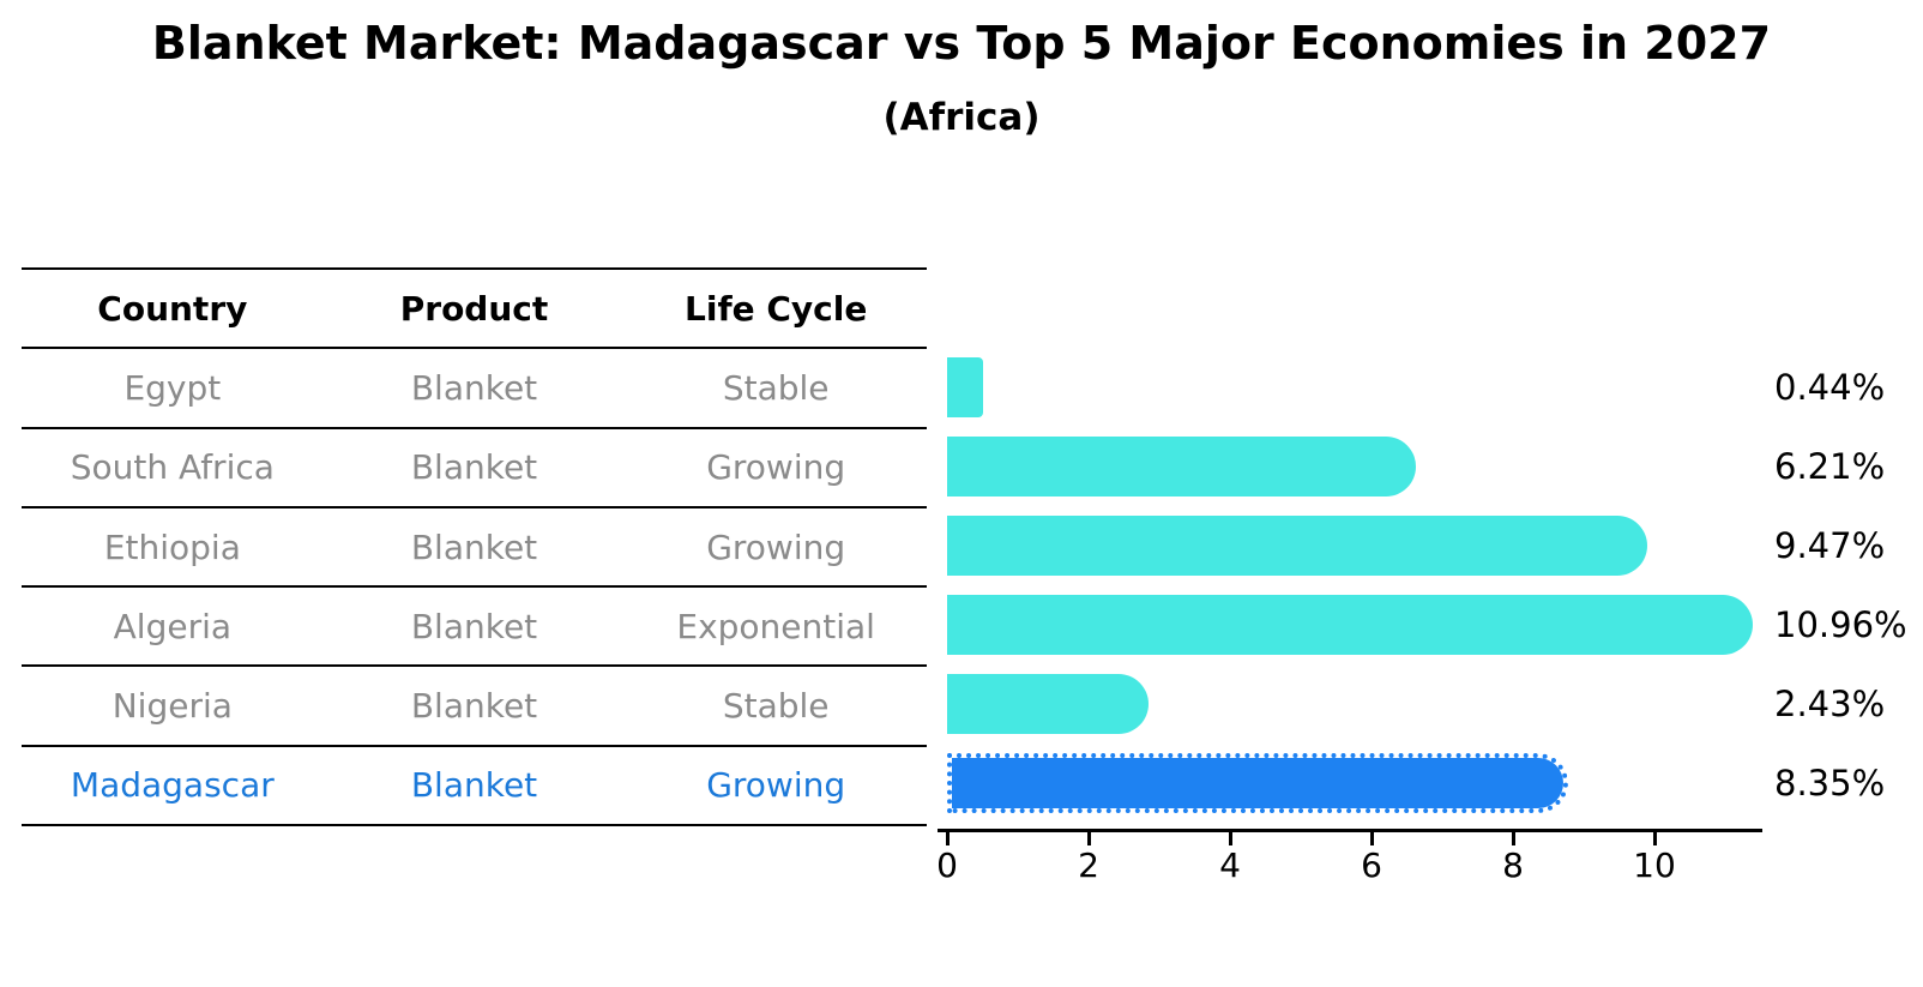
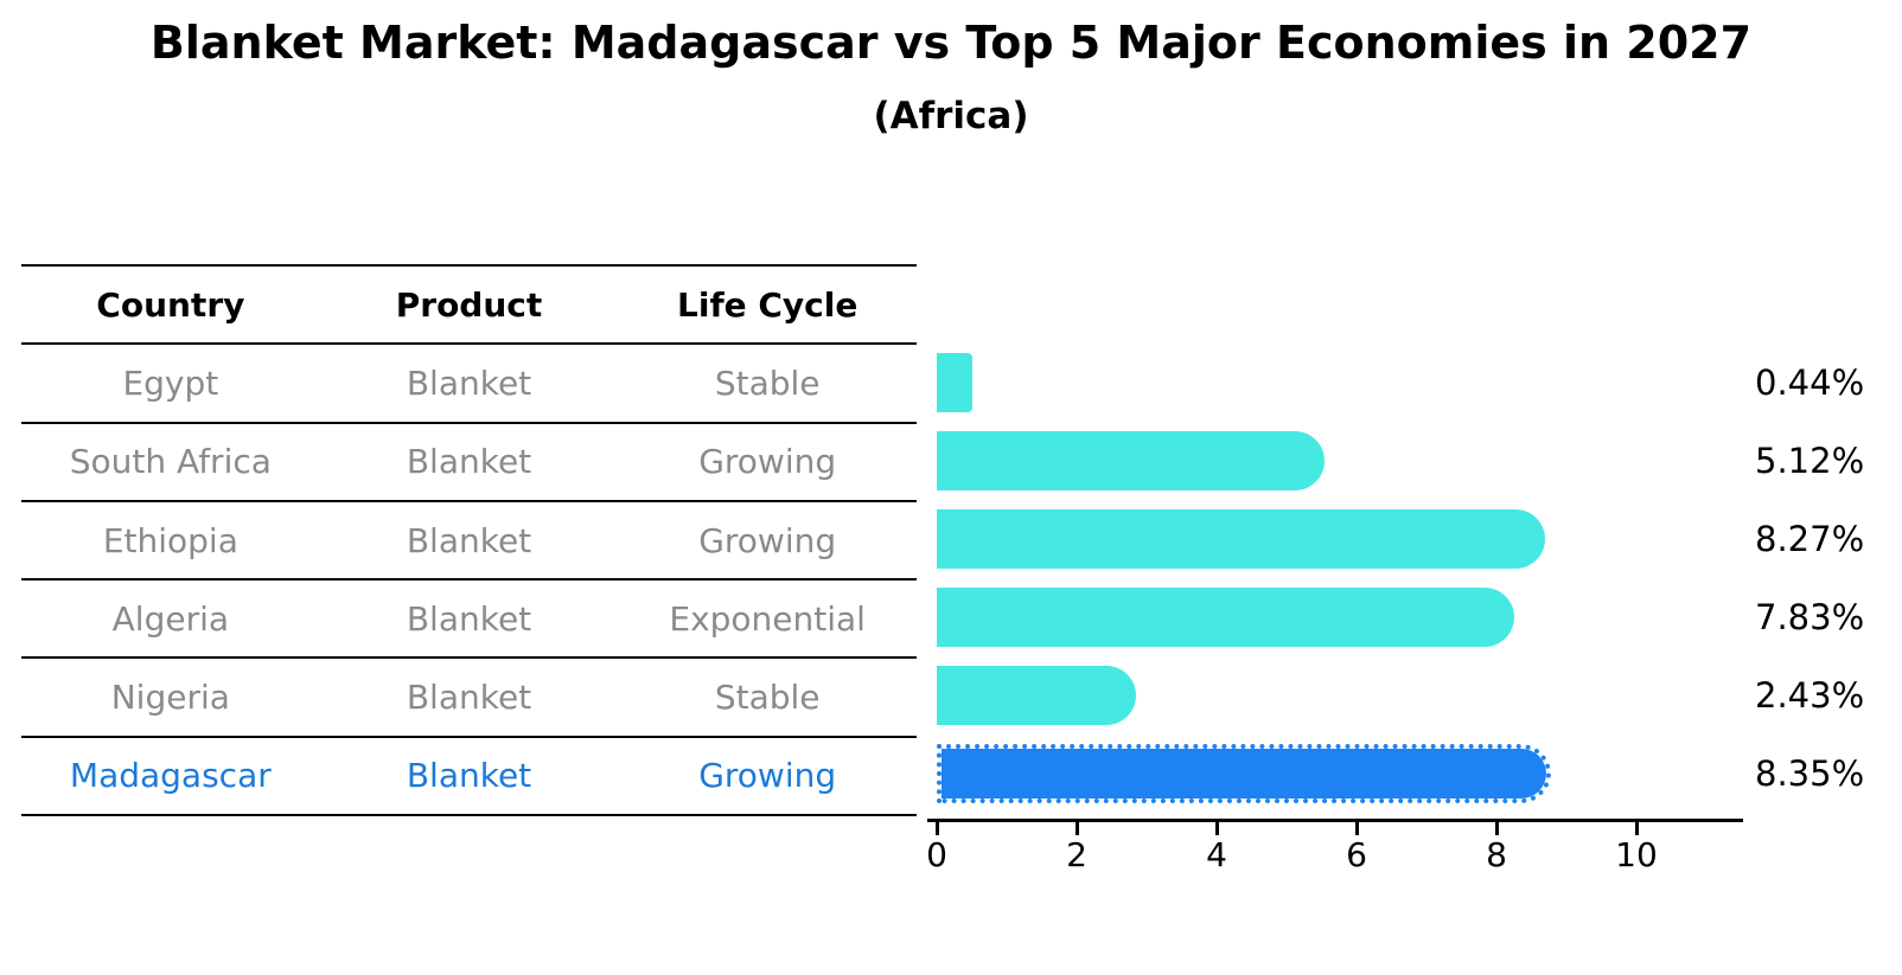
South Africa: 6.21% -> 5.12%
Ethiopia: 9.47% -> 8.27%
Algeria: 10.96% -> 7.83%
